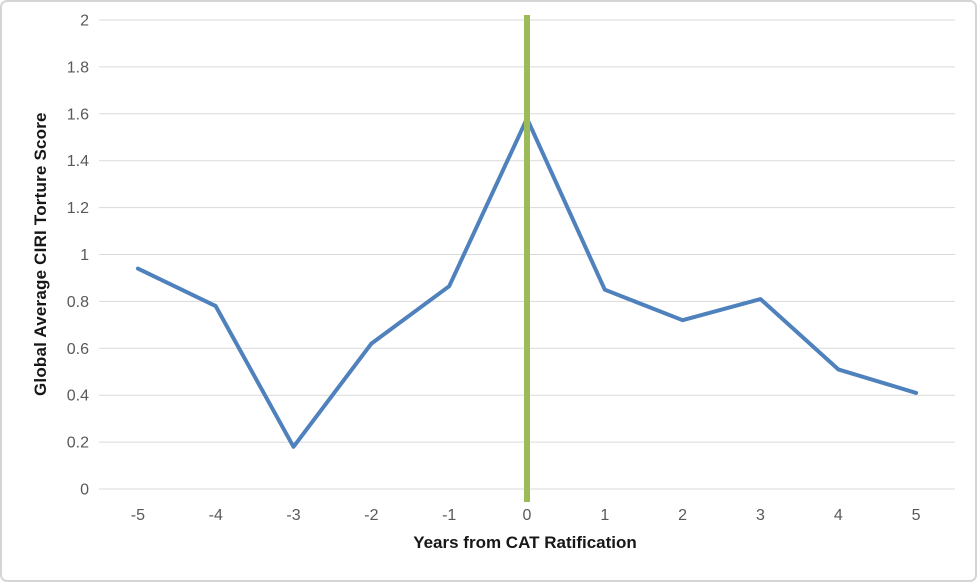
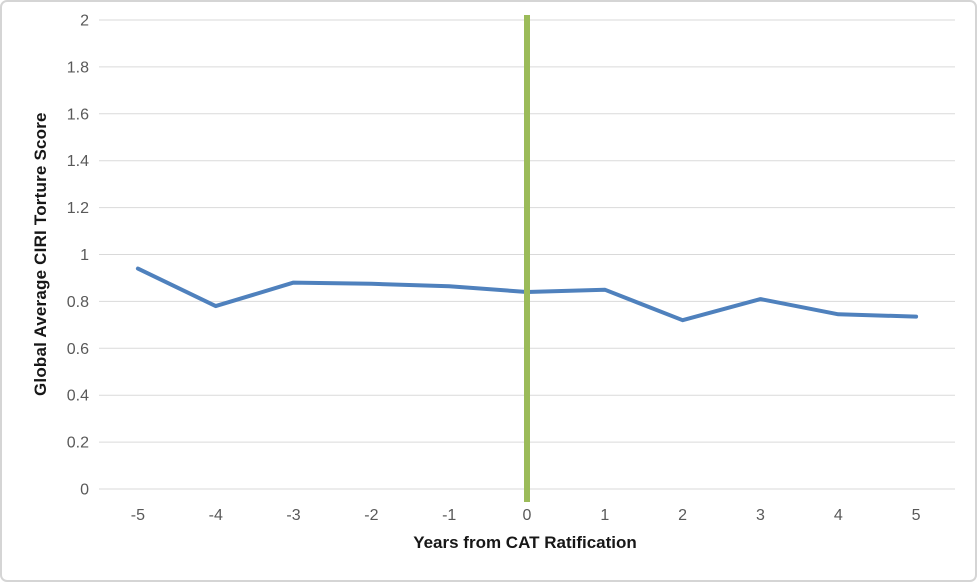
-3: 0.18 -> 0.88
-2: 0.62 -> 0.88
0: 1.58 -> 0.84
4: 0.51 -> 0.74
5: 0.41 -> 0.73
